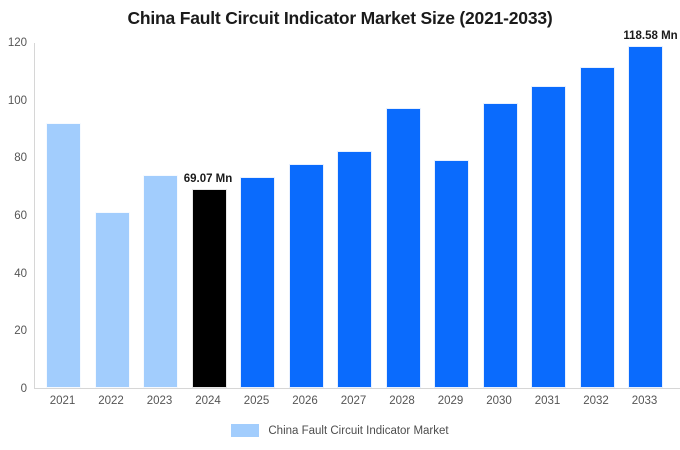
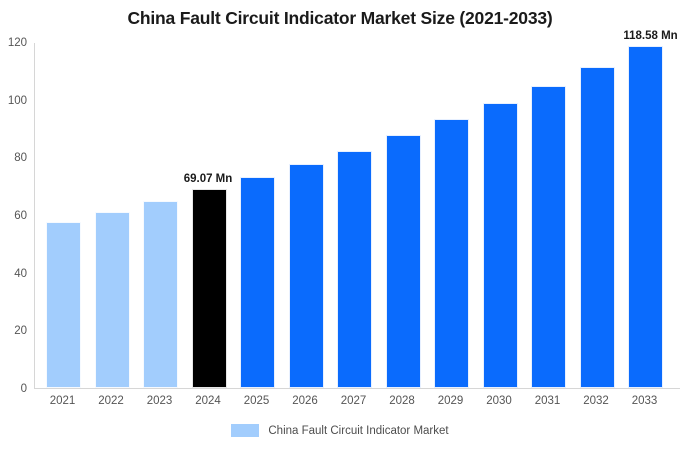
2021: 92 -> 58
2023: 74 -> 65
2028: 97 -> 88
2029: 79 -> 93
